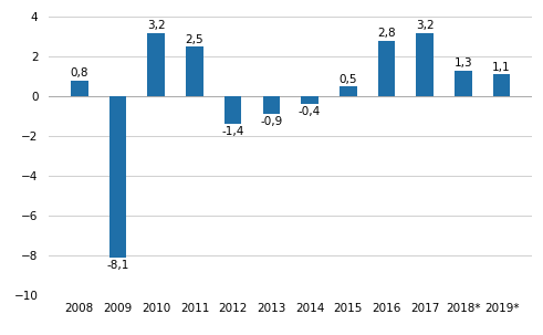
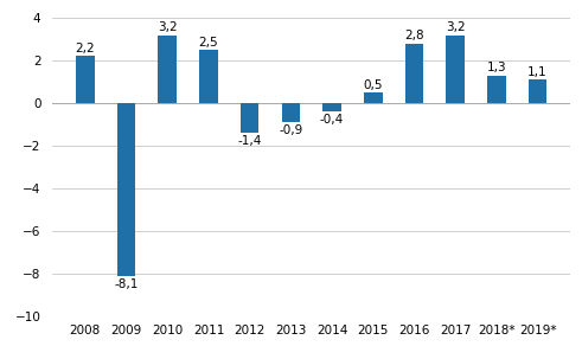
2008: 0,8 -> 2,2
